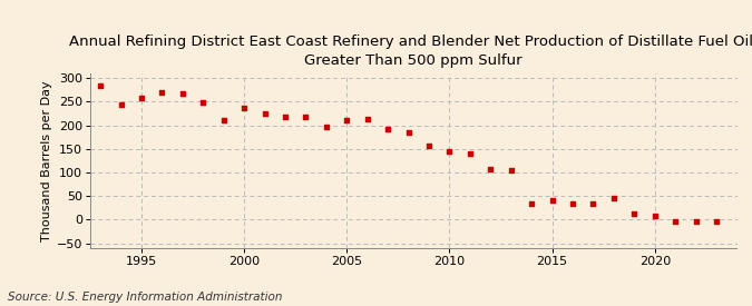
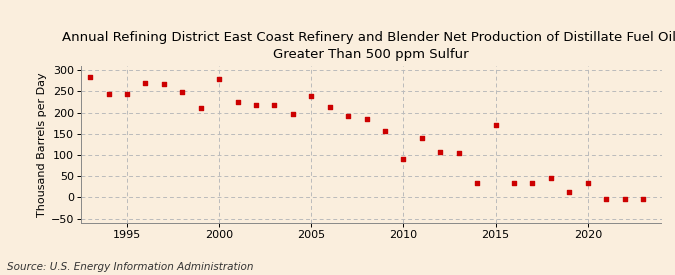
1995: 258 -> 245
2000: 238 -> 280
2005: 210 -> 240
2010: 144 -> 90
2015: 40 -> 170
2020: 7 -> 35
